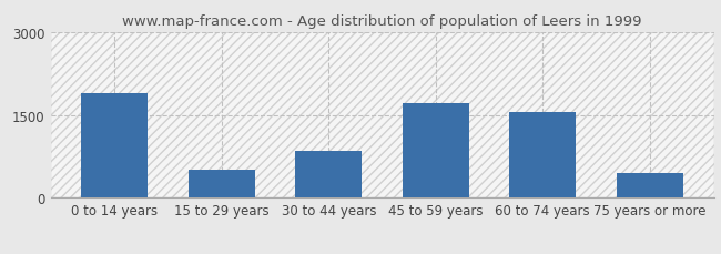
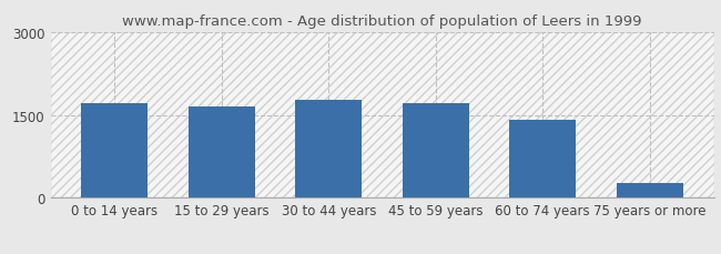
0 to 14 years: 1900 -> 1720
15 to 29 years: 500 -> 1660
30 to 44 years: 850 -> 1770
60 to 74 years: 1550 -> 1420
75 years or more: 450 -> 270
